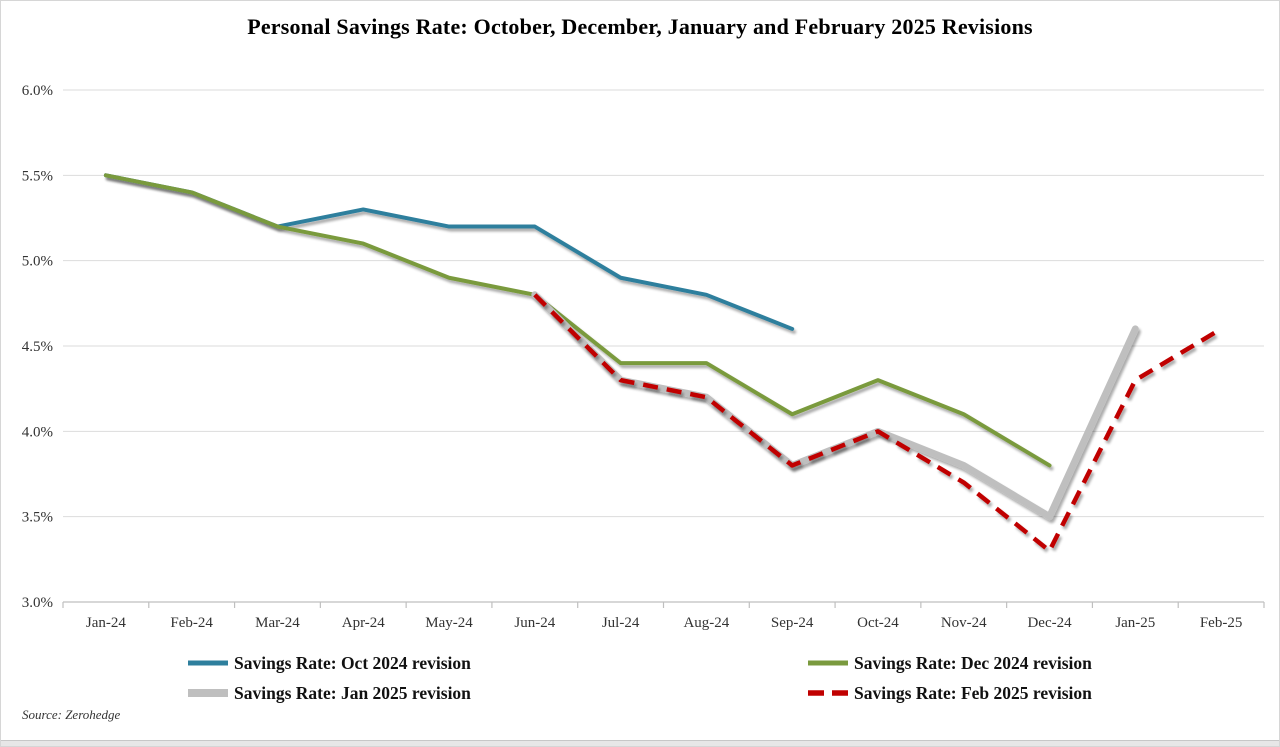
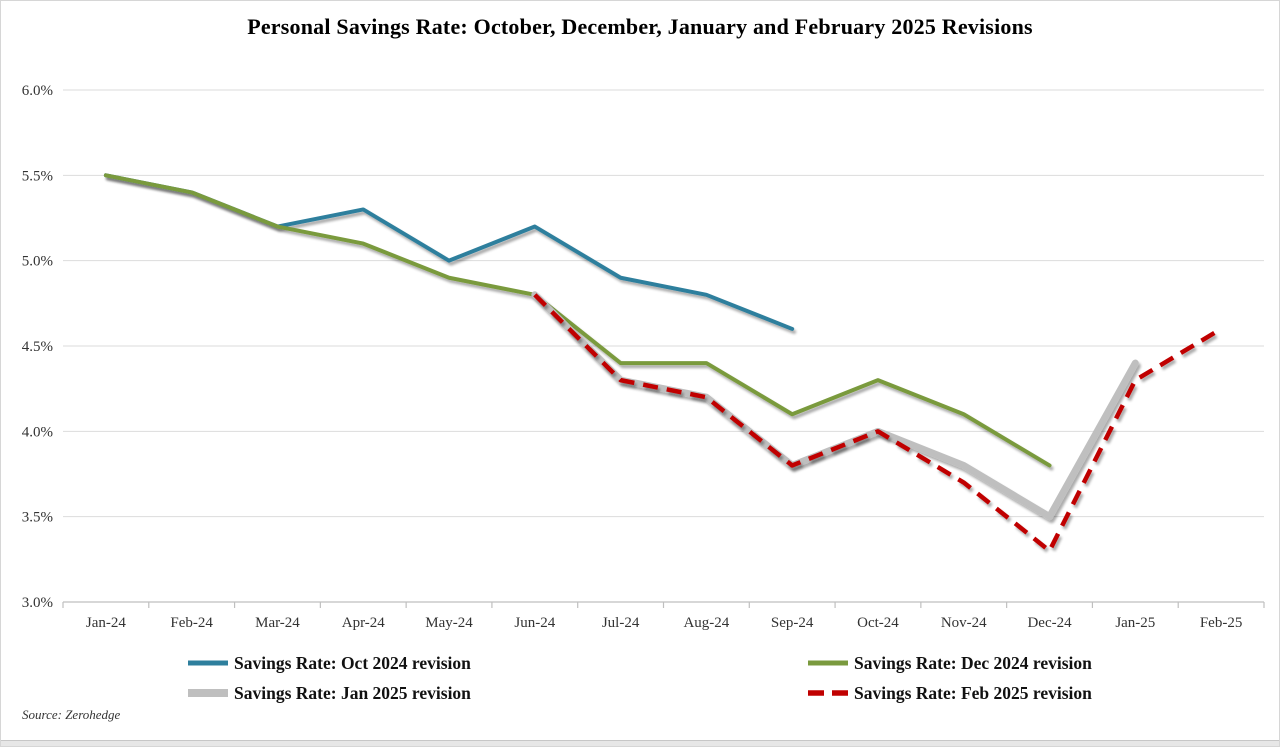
Savings Rate: Oct 2024 revision/May-24: 5.2% -> 5.0%
Savings Rate: Jan 2025 revision/Jan-25: 4.6% -> 4.4%
